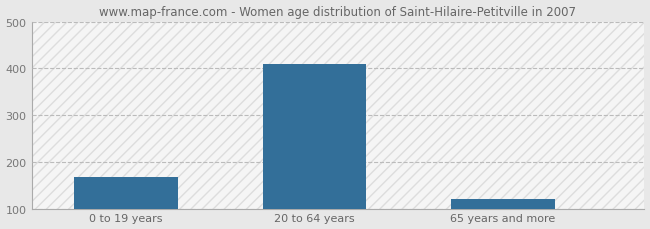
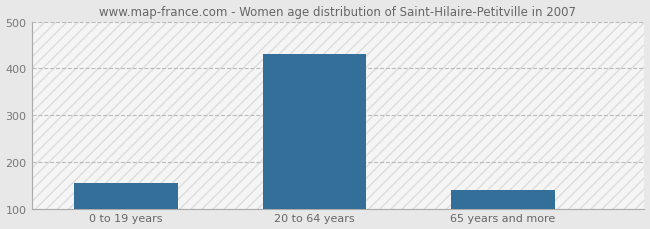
0 to 19 years: 168 -> 155
20 to 64 years: 410 -> 430
65 years and more: 120 -> 140
